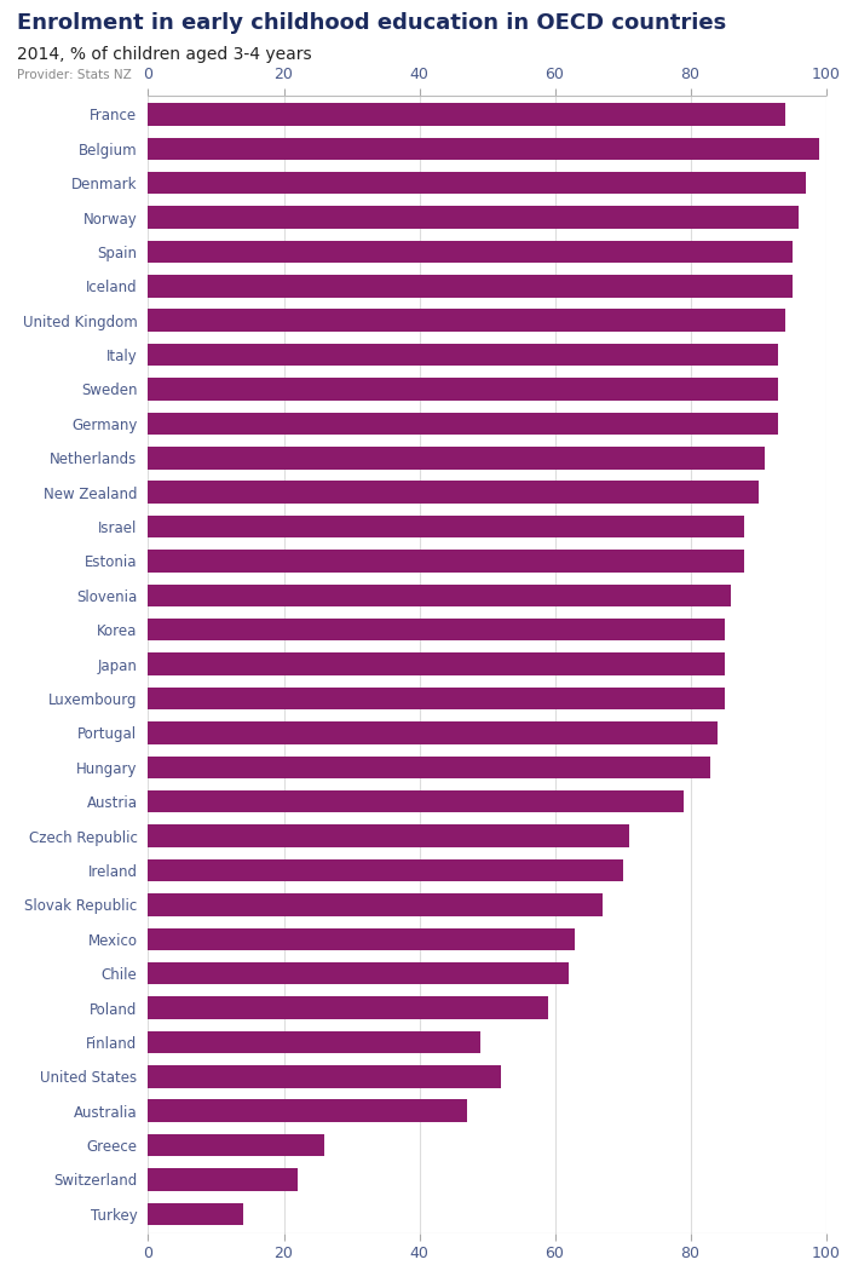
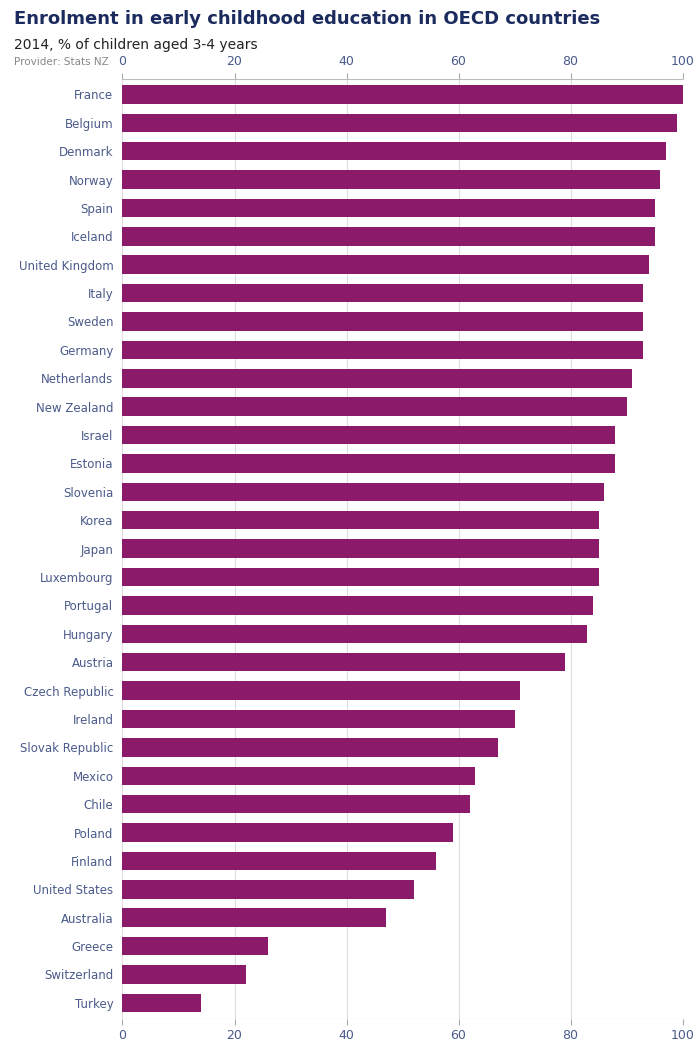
France: 94 -> 100
Finland: 49 -> 56
